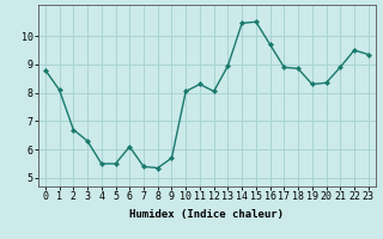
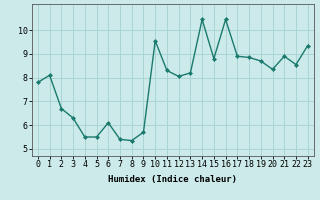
0: 8.80 -> 7.80
10: 8.05 -> 9.55
13: 8.95 -> 8.20
15: 10.50 -> 8.80
16: 9.70 -> 10.45
19: 8.30 -> 8.70
22: 9.50 -> 8.55
